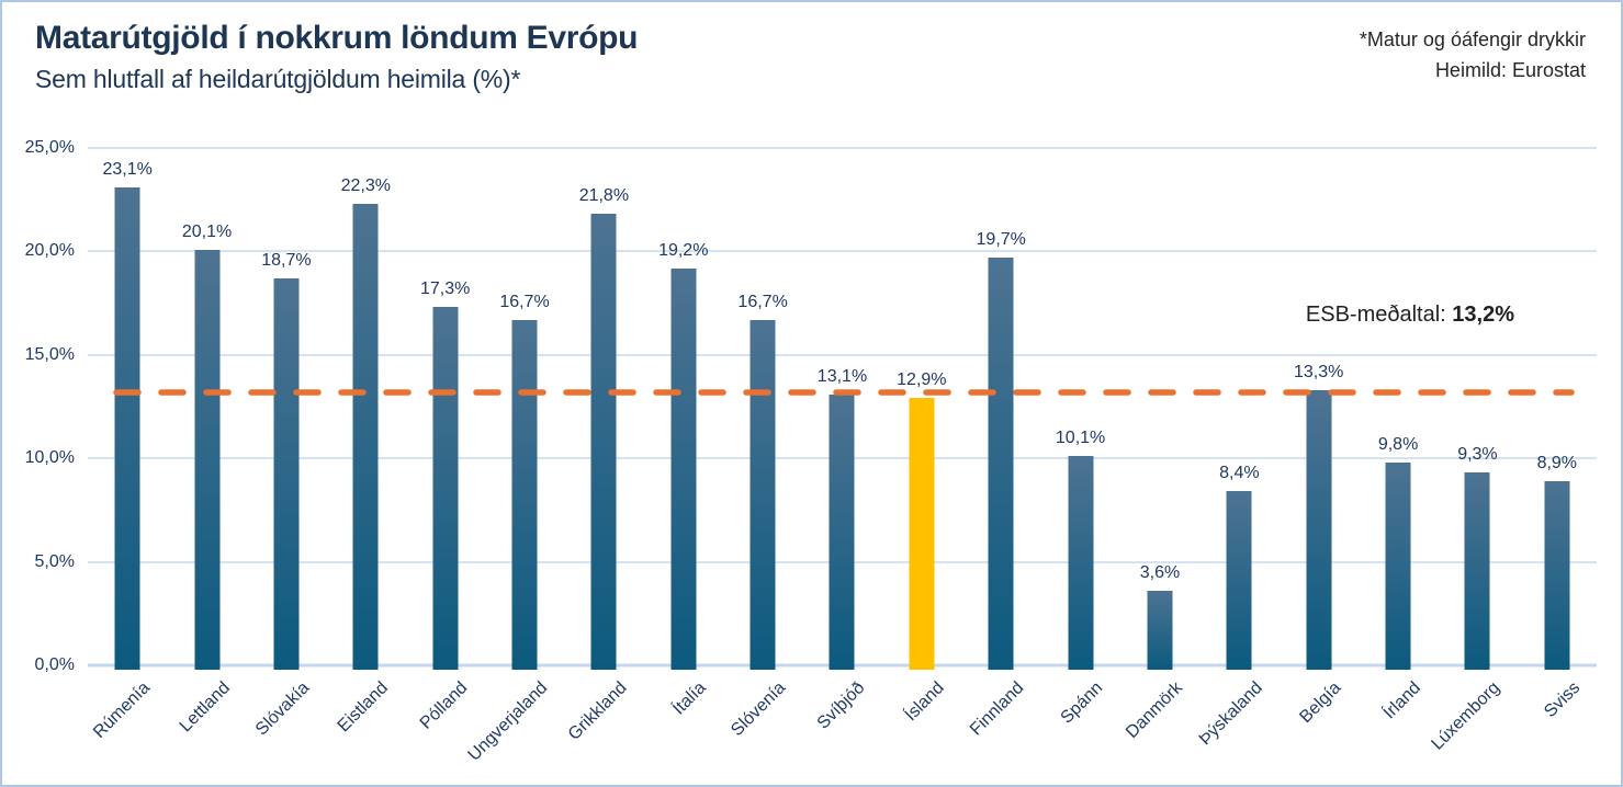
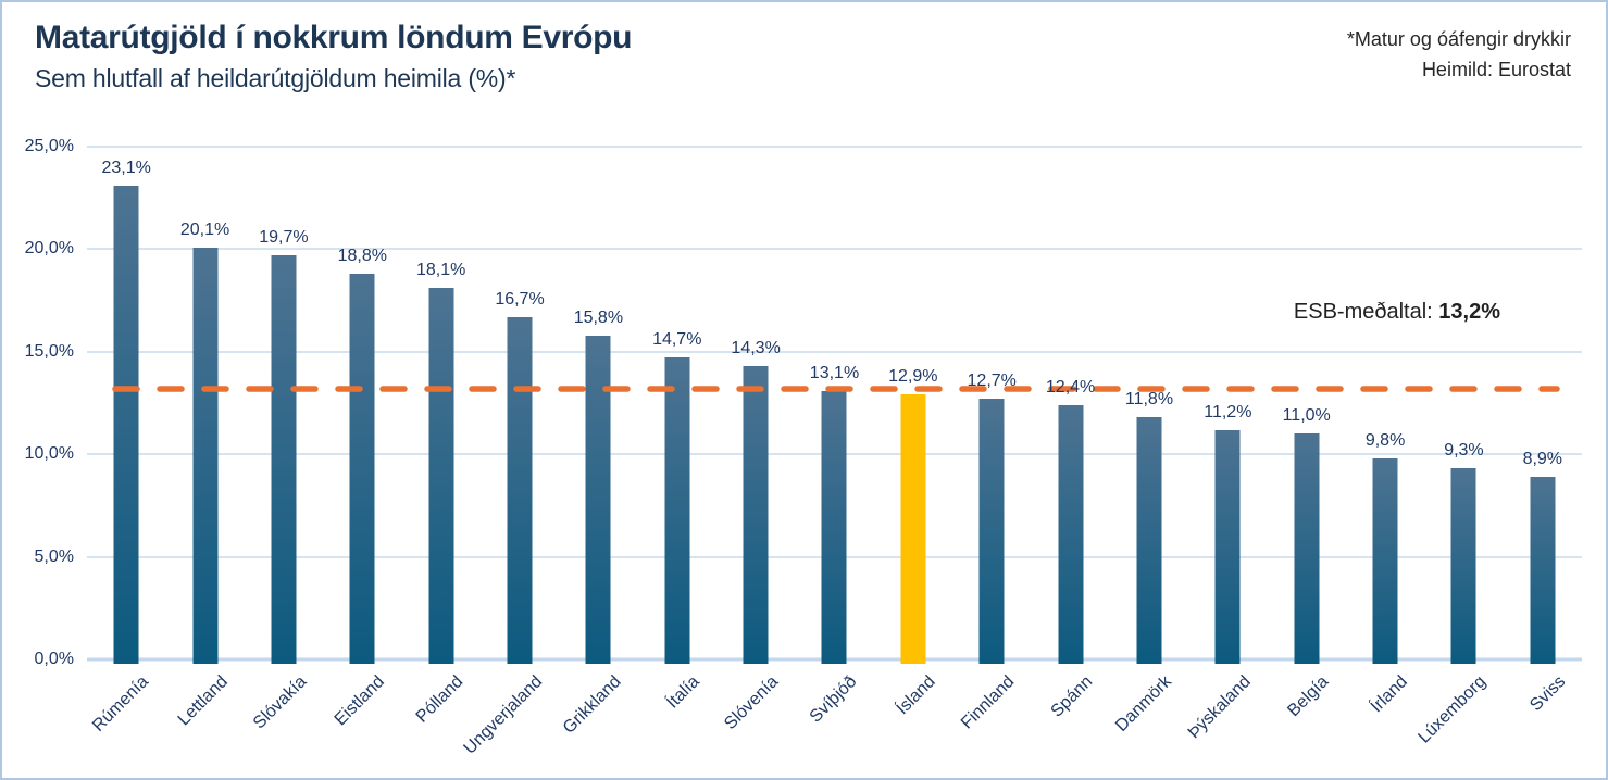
Slóvakía: 18,7% -> 19,7%
Eistland: 22,3% -> 18,8%
Pólland: 17,3% -> 18,1%
Grikkland: 21,8% -> 15,8%
Ítalía: 19,2% -> 14,7%
Slóvenía: 16,7% -> 14,3%
Finnland: 19,7% -> 12,7%
Spánn: 10,1% -> 12,4%
Danmörk: 3,6% -> 11,8%
Þýskaland: 8,4% -> 11,2%
Belgía: 13,3% -> 11,0%
